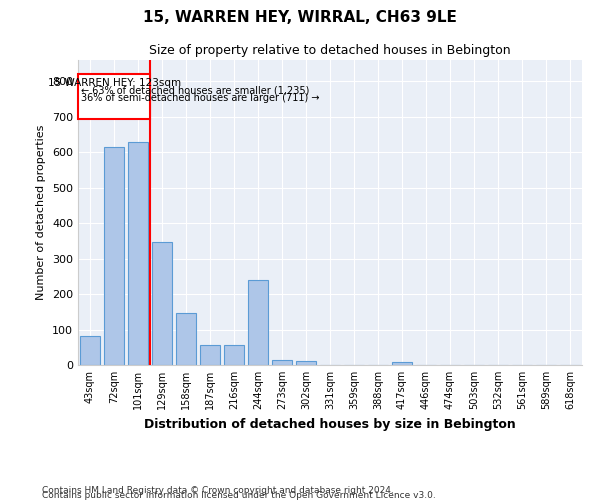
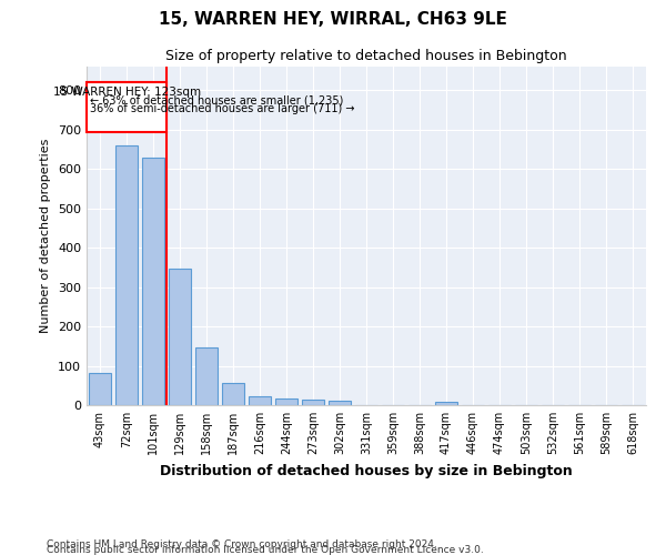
72sqm: 615 -> 660
216sqm: 55 -> 22
244sqm: 240 -> 18
